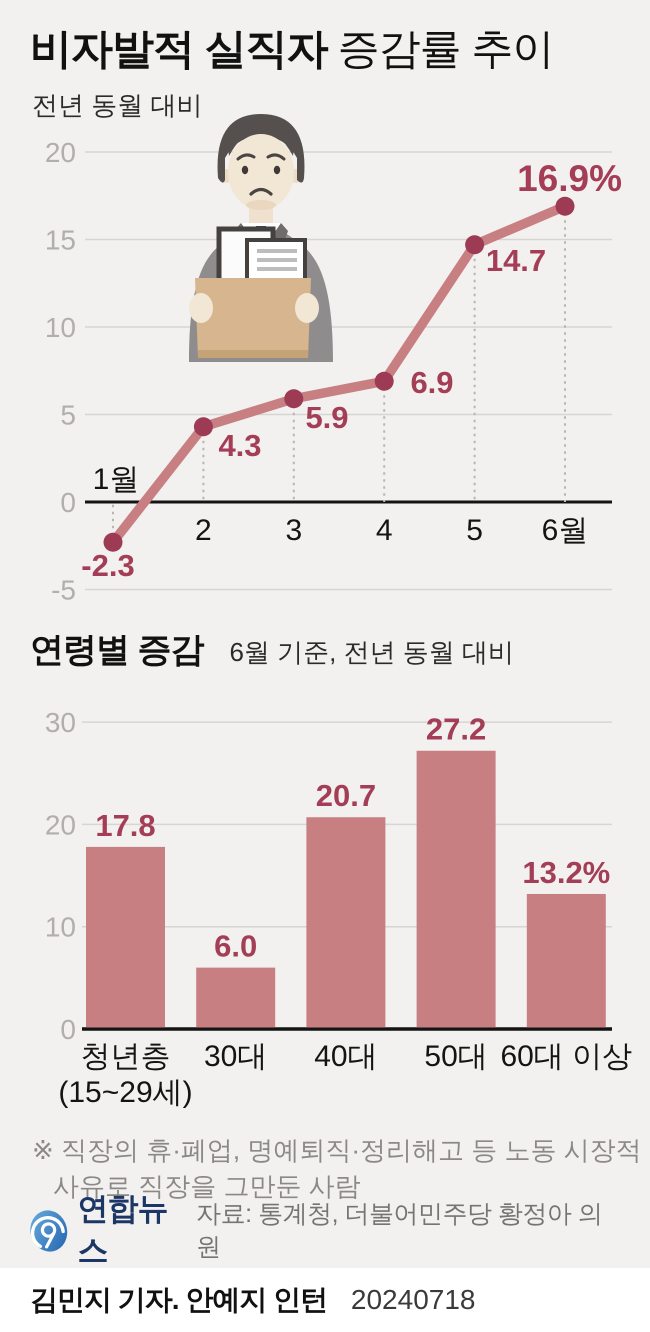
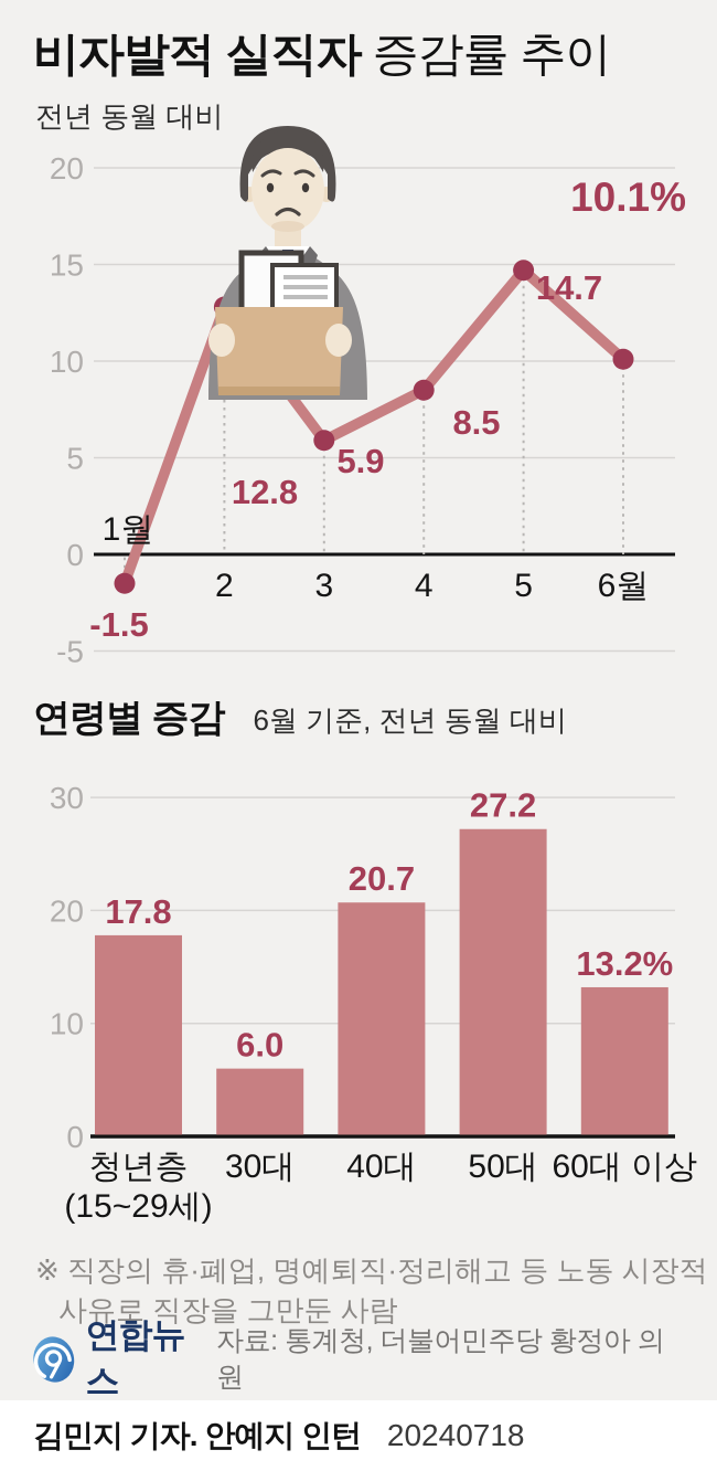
비자발적 실직자 증감률 추이/1월: -2.3 -> -1.5
비자발적 실직자 증감률 추이/2: 4.3 -> 12.8
비자발적 실직자 증감률 추이/4: 6.9 -> 8.5
비자발적 실직자 증감률 추이/6월: 16.9% -> 10.1%
